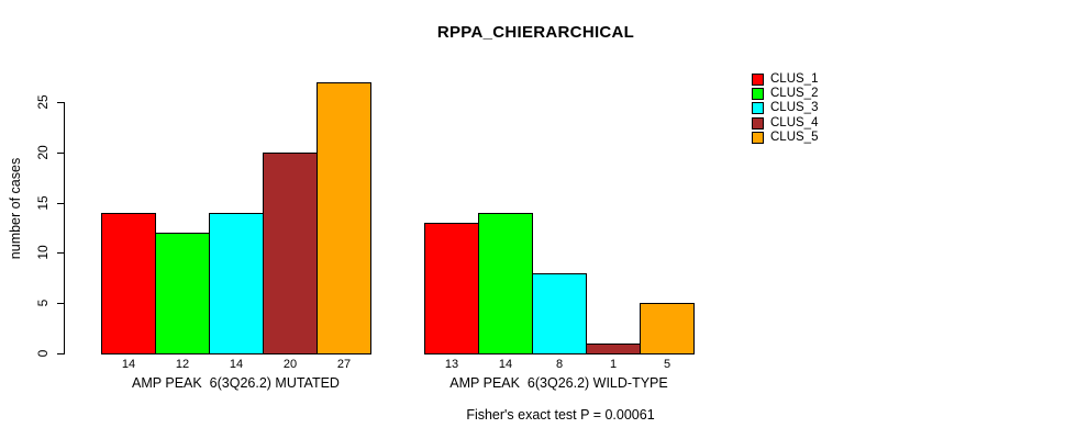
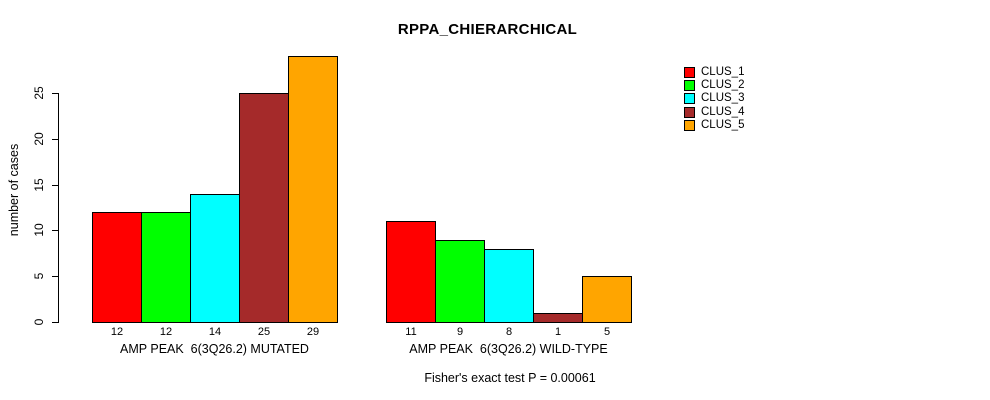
CLUS_1/AMP PEAK 6(3Q26.2) MUTATED: 14 -> 12
CLUS_4/AMP PEAK 6(3Q26.2) MUTATED: 20 -> 25
CLUS_5/AMP PEAK 6(3Q26.2) MUTATED: 27 -> 29
CLUS_1/AMP PEAK 6(3Q26.2) WILD-TYPE: 13 -> 11
CLUS_2/AMP PEAK 6(3Q26.2) WILD-TYPE: 14 -> 9
